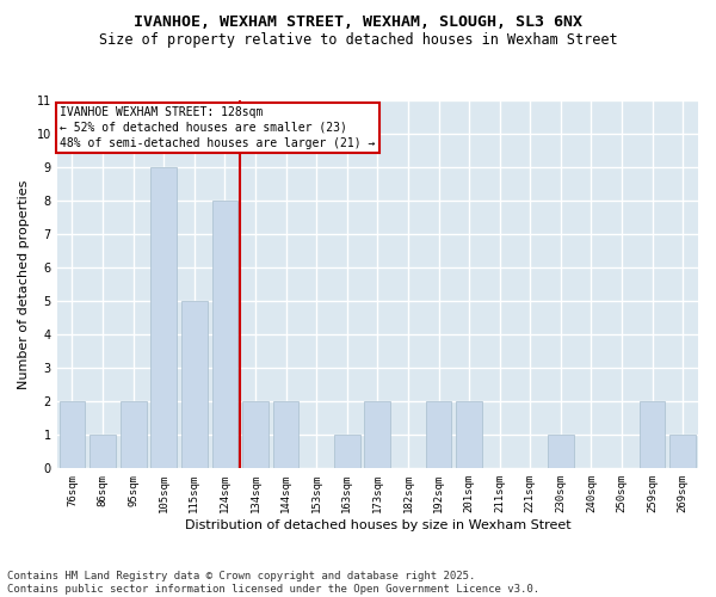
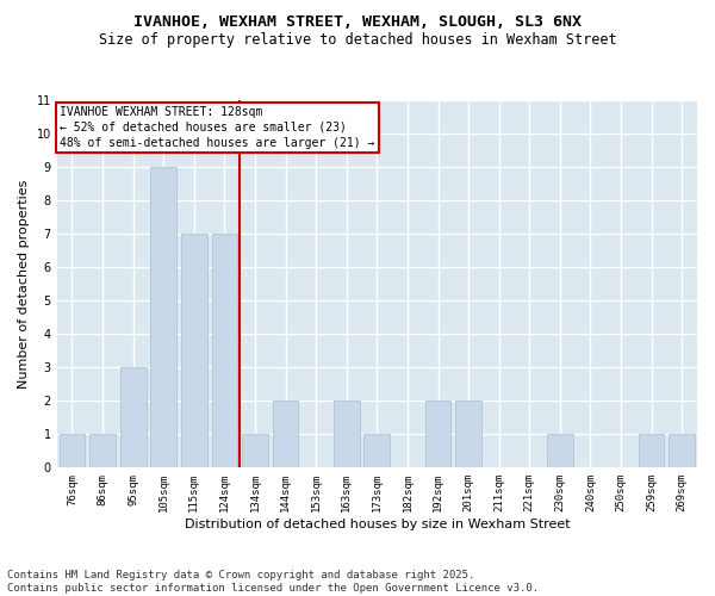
76sqm: 2 -> 1
95sqm: 2 -> 3
115sqm: 5 -> 7
124sqm: 8 -> 7
134sqm: 2 -> 1
163sqm: 1 -> 2
173sqm: 2 -> 1
259sqm: 2 -> 1
